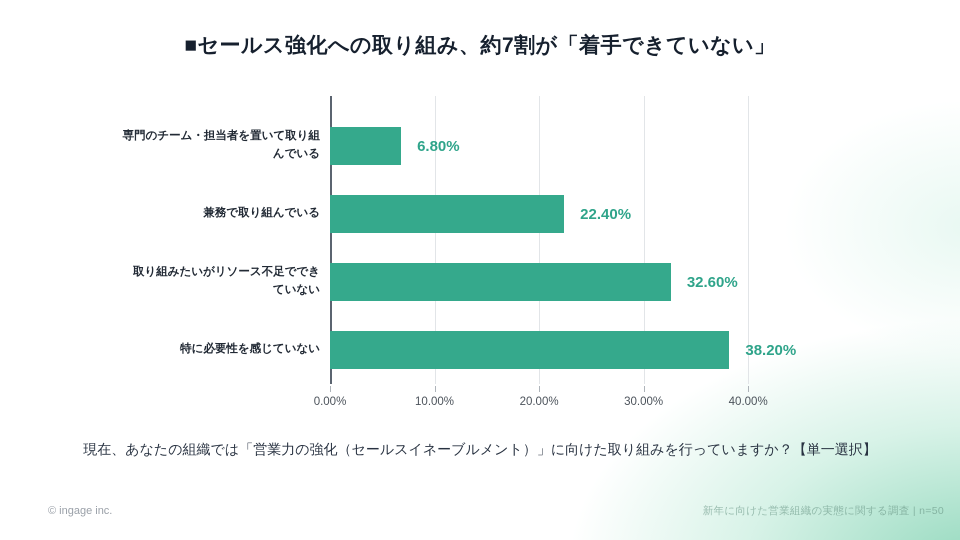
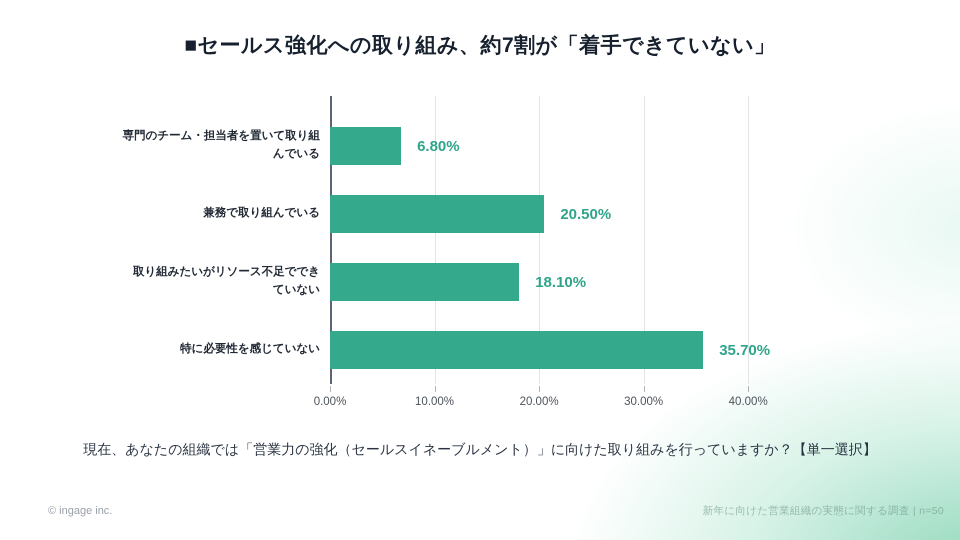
兼務で取り組んでいる: 22.40% -> 20.50%
取り組みたいがリソース不足でできていない: 32.60% -> 18.10%
特に必要性を感じていない: 38.20% -> 35.70%
